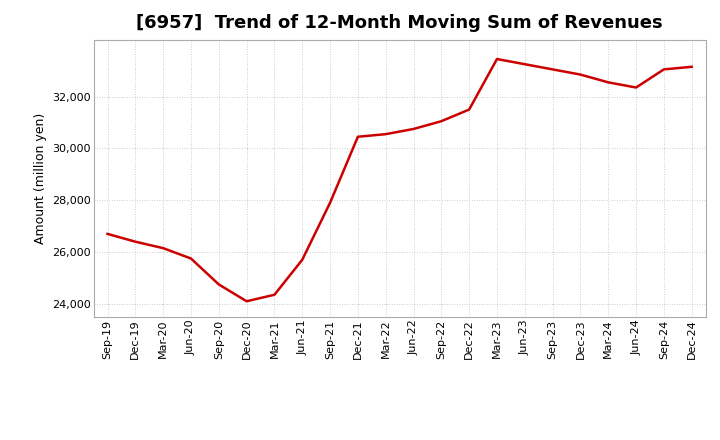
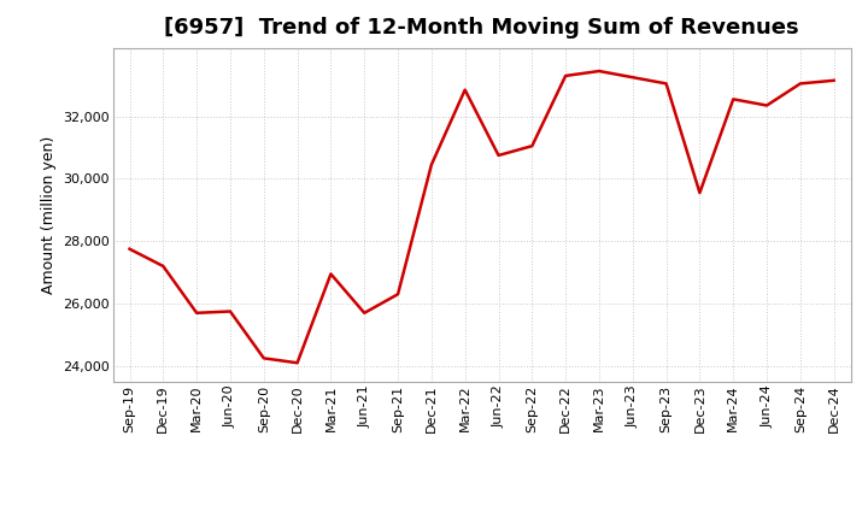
Sep-19: 26,700 -> 27,750
Dec-19: 26,400 -> 27,200
Mar-20: 26,150 -> 25,700
Sep-20: 24,750 -> 24,250
Mar-21: 24,350 -> 26,950
Sep-21: 27,900 -> 26,300
Mar-22: 30,550 -> 32,850
Dec-22: 31,500 -> 33,300
Dec-23: 32,850 -> 29,550
